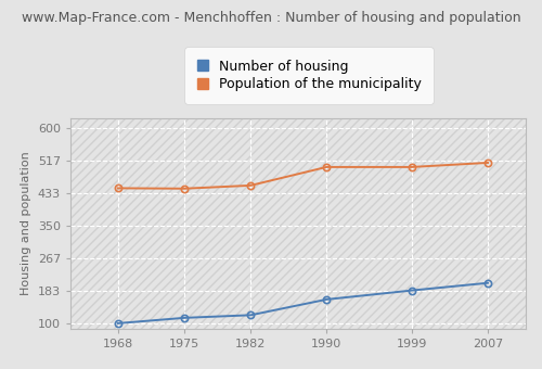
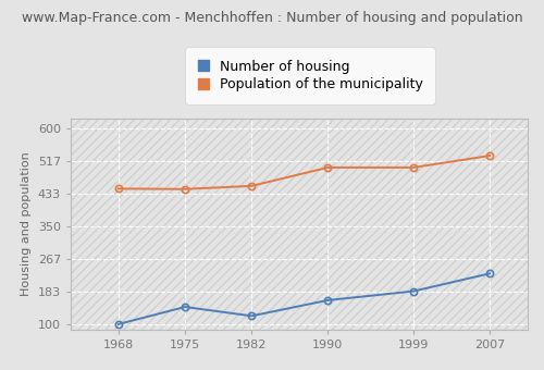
Number of housing/1975: 115 -> 145
Number of housing/2007: 204 -> 230
Population of the municipality/2007: 511 -> 530
